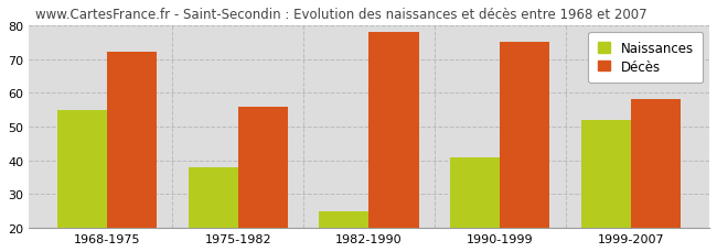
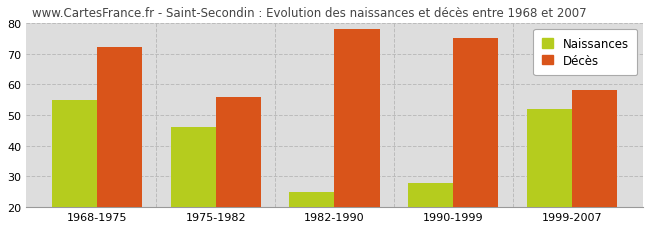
Naissances/1975-1982: 38 -> 46
Naissances/1990-1999: 41 -> 28
